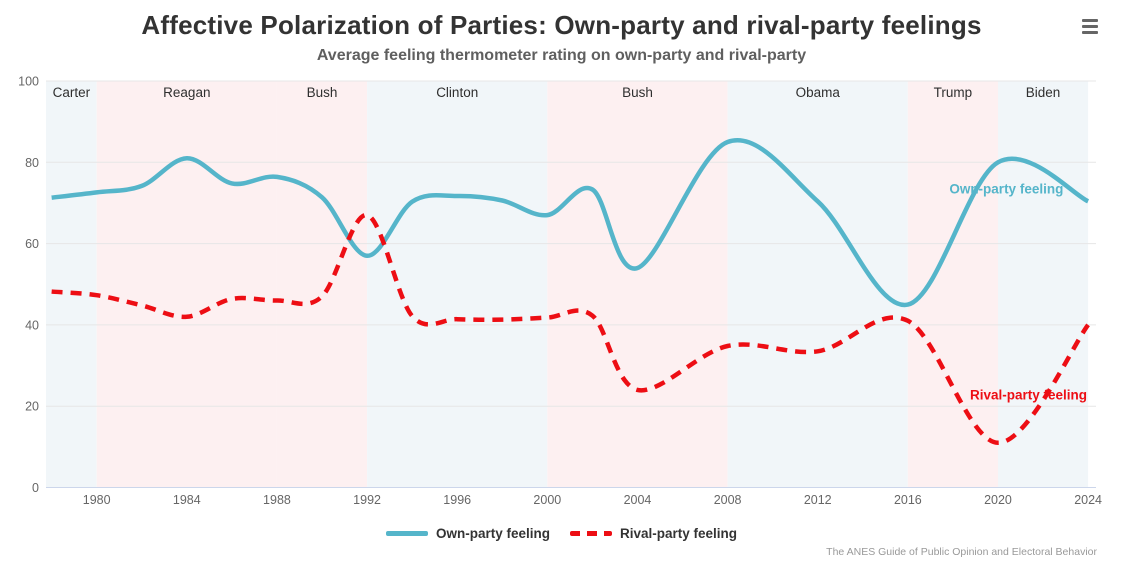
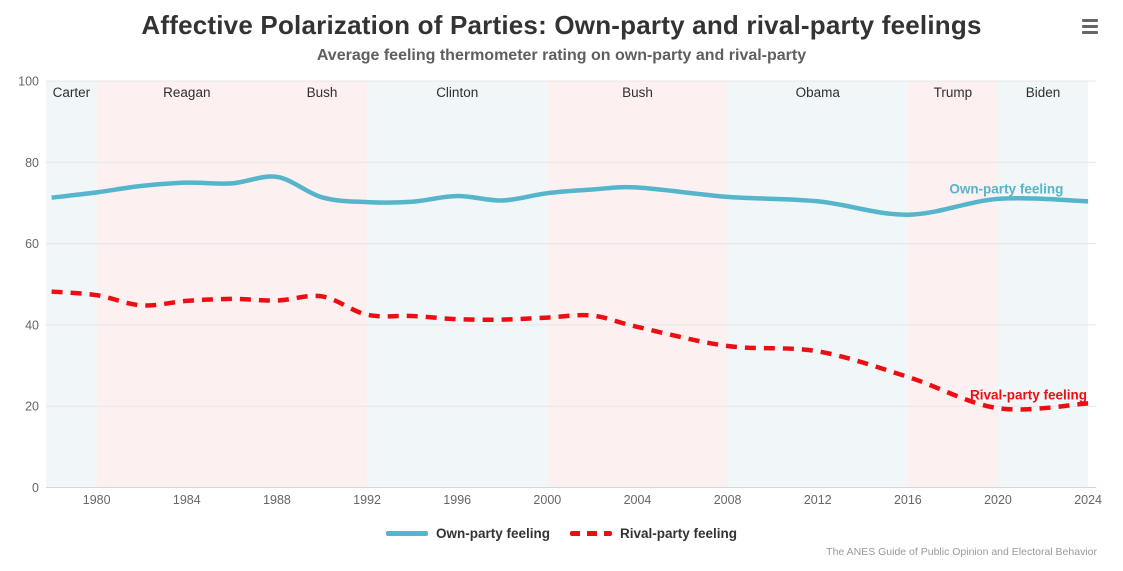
Own-party feeling/1984: 81 -> 75
Rival-party feeling/1984: 42 -> 46
Own-party feeling/1992: 57 -> 70
Rival-party feeling/1992: 67 -> 42
Own-party feeling/2000: 67 -> 72
Own-party feeling/2004: 54 -> 74
Rival-party feeling/2004: 24 -> 40
Own-party feeling/2008: 85 -> 72
Own-party feeling/2016: 45 -> 67
Rival-party feeling/2016: 41 -> 27
Own-party feeling/2020: 80 -> 71
Rival-party feeling/2020: 11 -> 20
Rival-party feeling/2024: 40 -> 21
